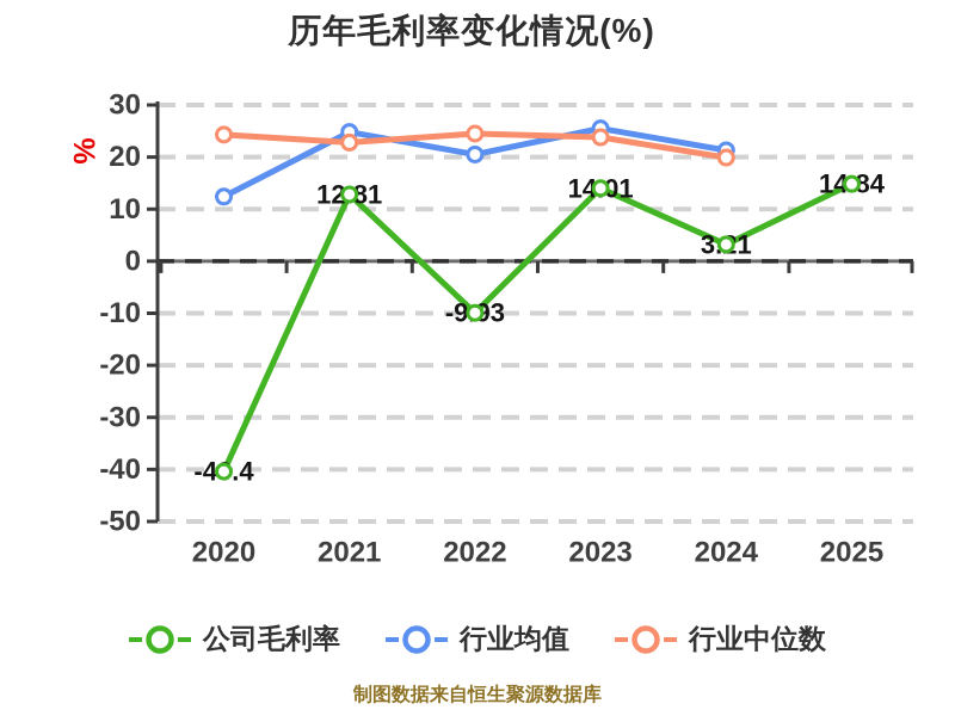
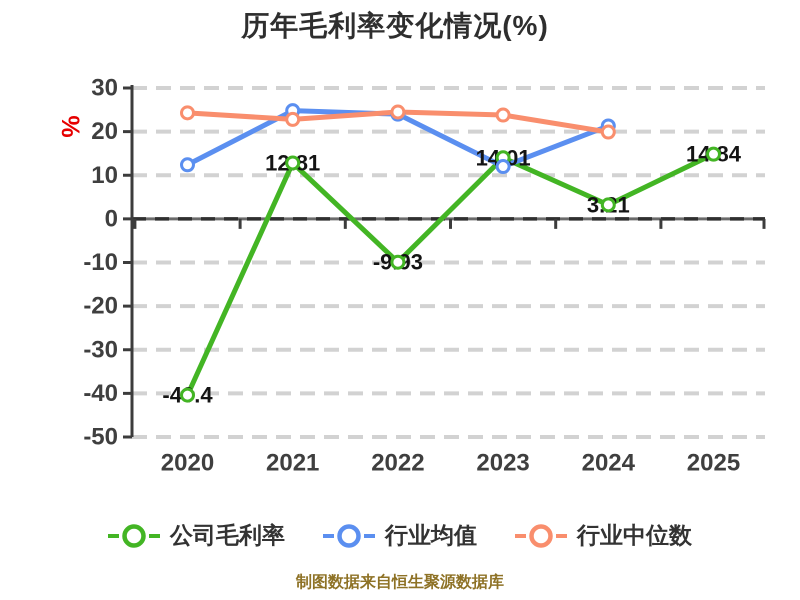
行业均值/2022: 20 -> 24
行业均值/2023: 26 -> 12
